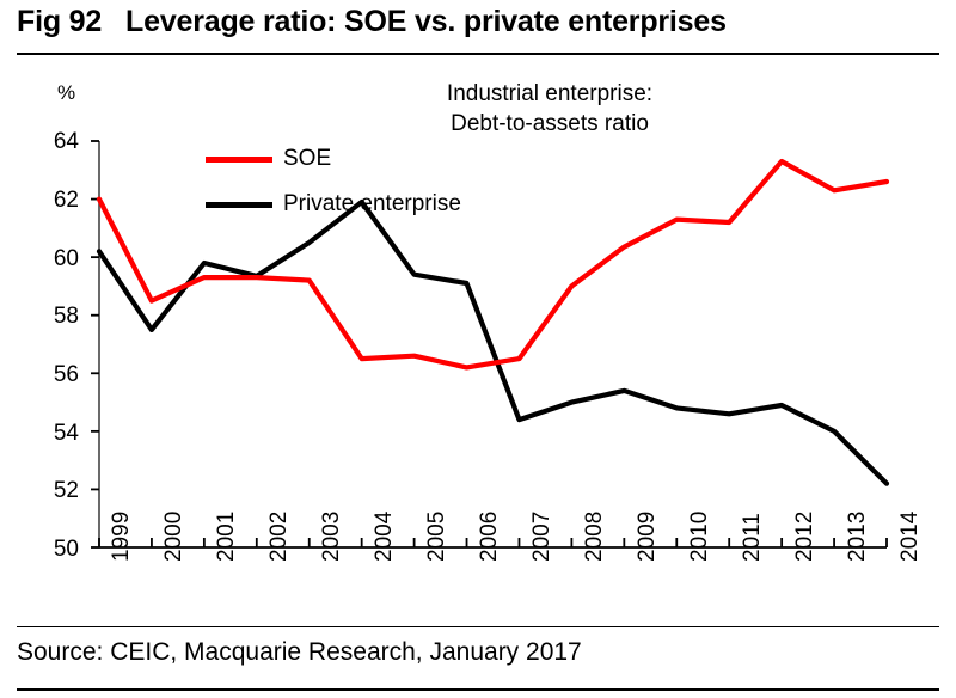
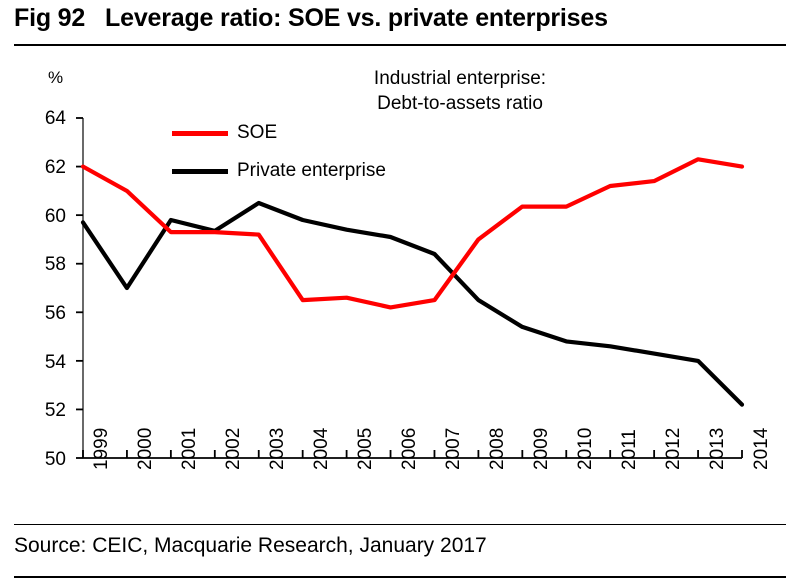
Private enterprise/1999: 60.2 -> 59.7
SOE/2000: 58.5 -> 61.0
Private enterprise/2000: 57.5 -> 57.0
Private enterprise/2004: 61.9 -> 59.8
Private enterprise/2007: 54.4 -> 58.4
Private enterprise/2008: 55.0 -> 56.5
SOE/2010: 61.3 -> 60.4
SOE/2012: 63.3 -> 61.4
Private enterprise/2012: 54.9 -> 54.3
SOE/2014: 62.6 -> 62.0
